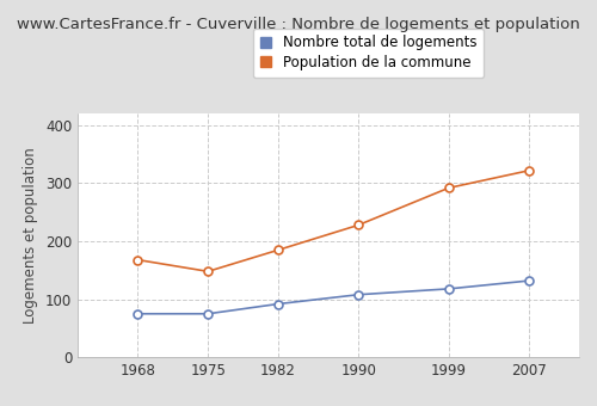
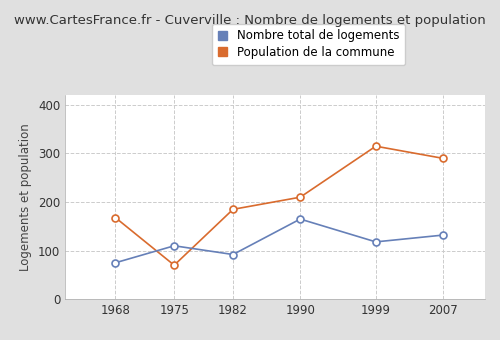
Nombre total de logements/1975: 75 -> 110
Population de la commune/1975: 148 -> 70
Nombre total de logements/1990: 108 -> 165
Population de la commune/1990: 228 -> 210
Population de la commune/1999: 292 -> 315
Population de la commune/2007: 322 -> 290
